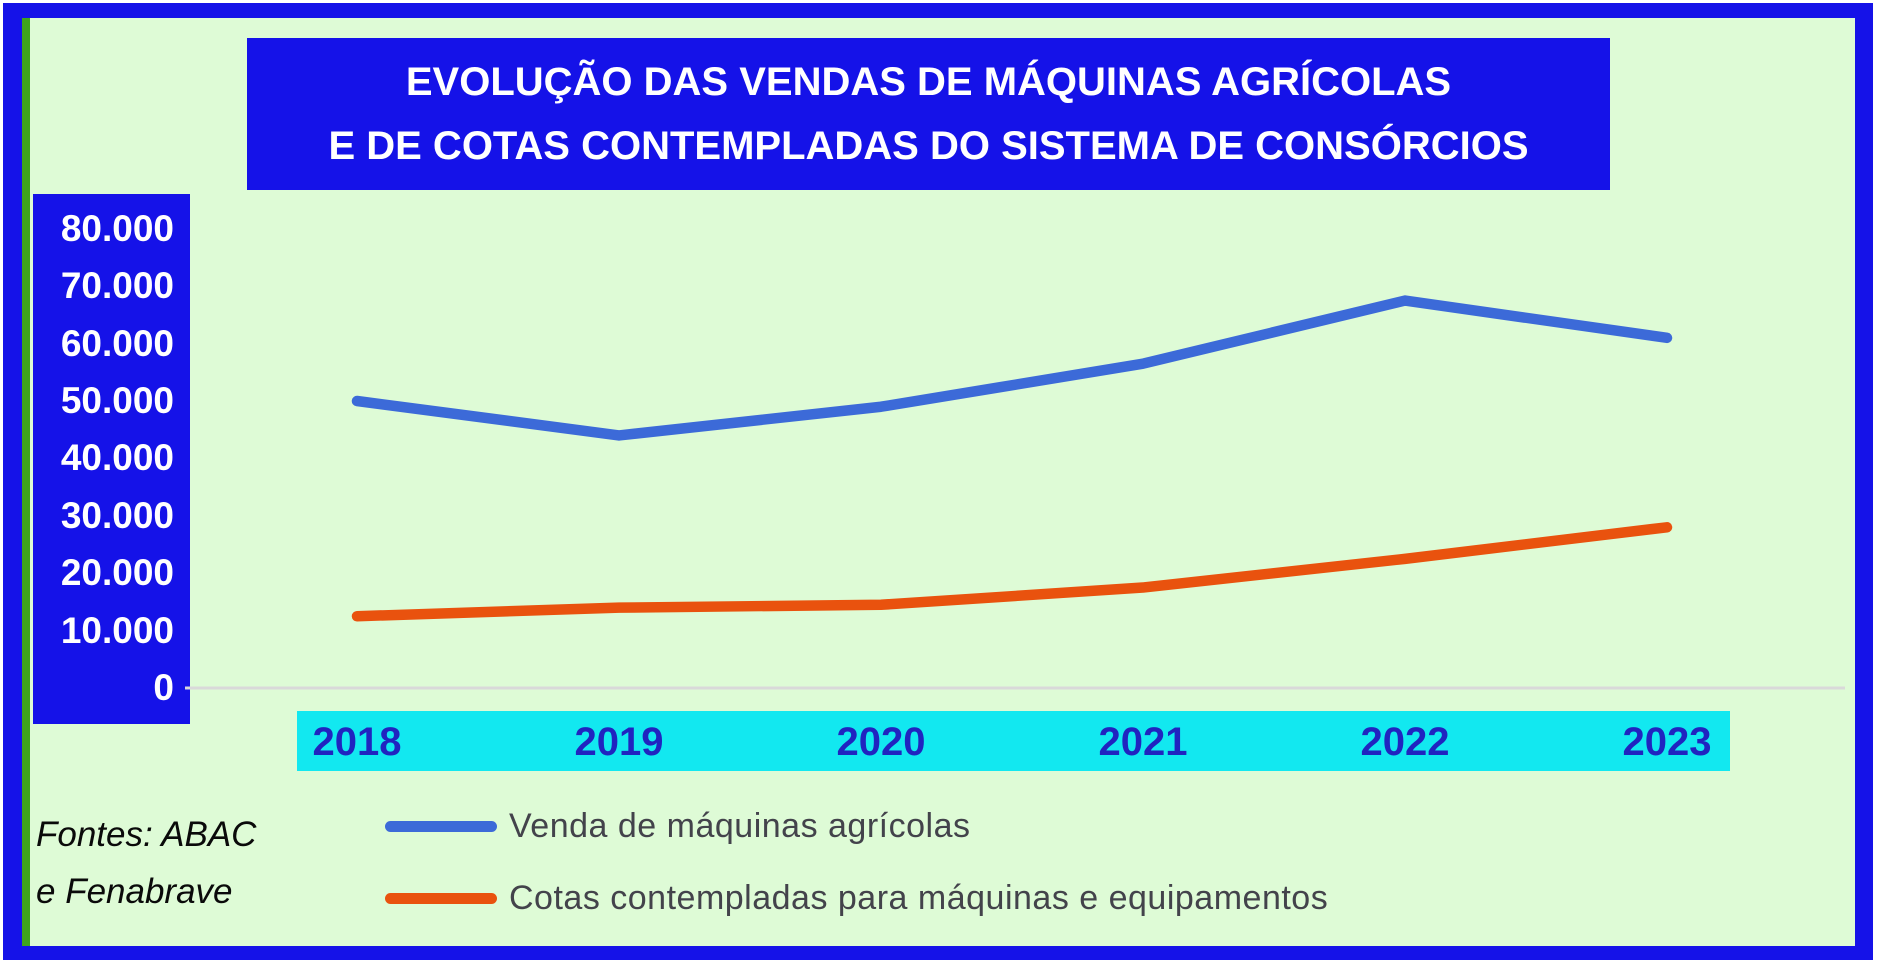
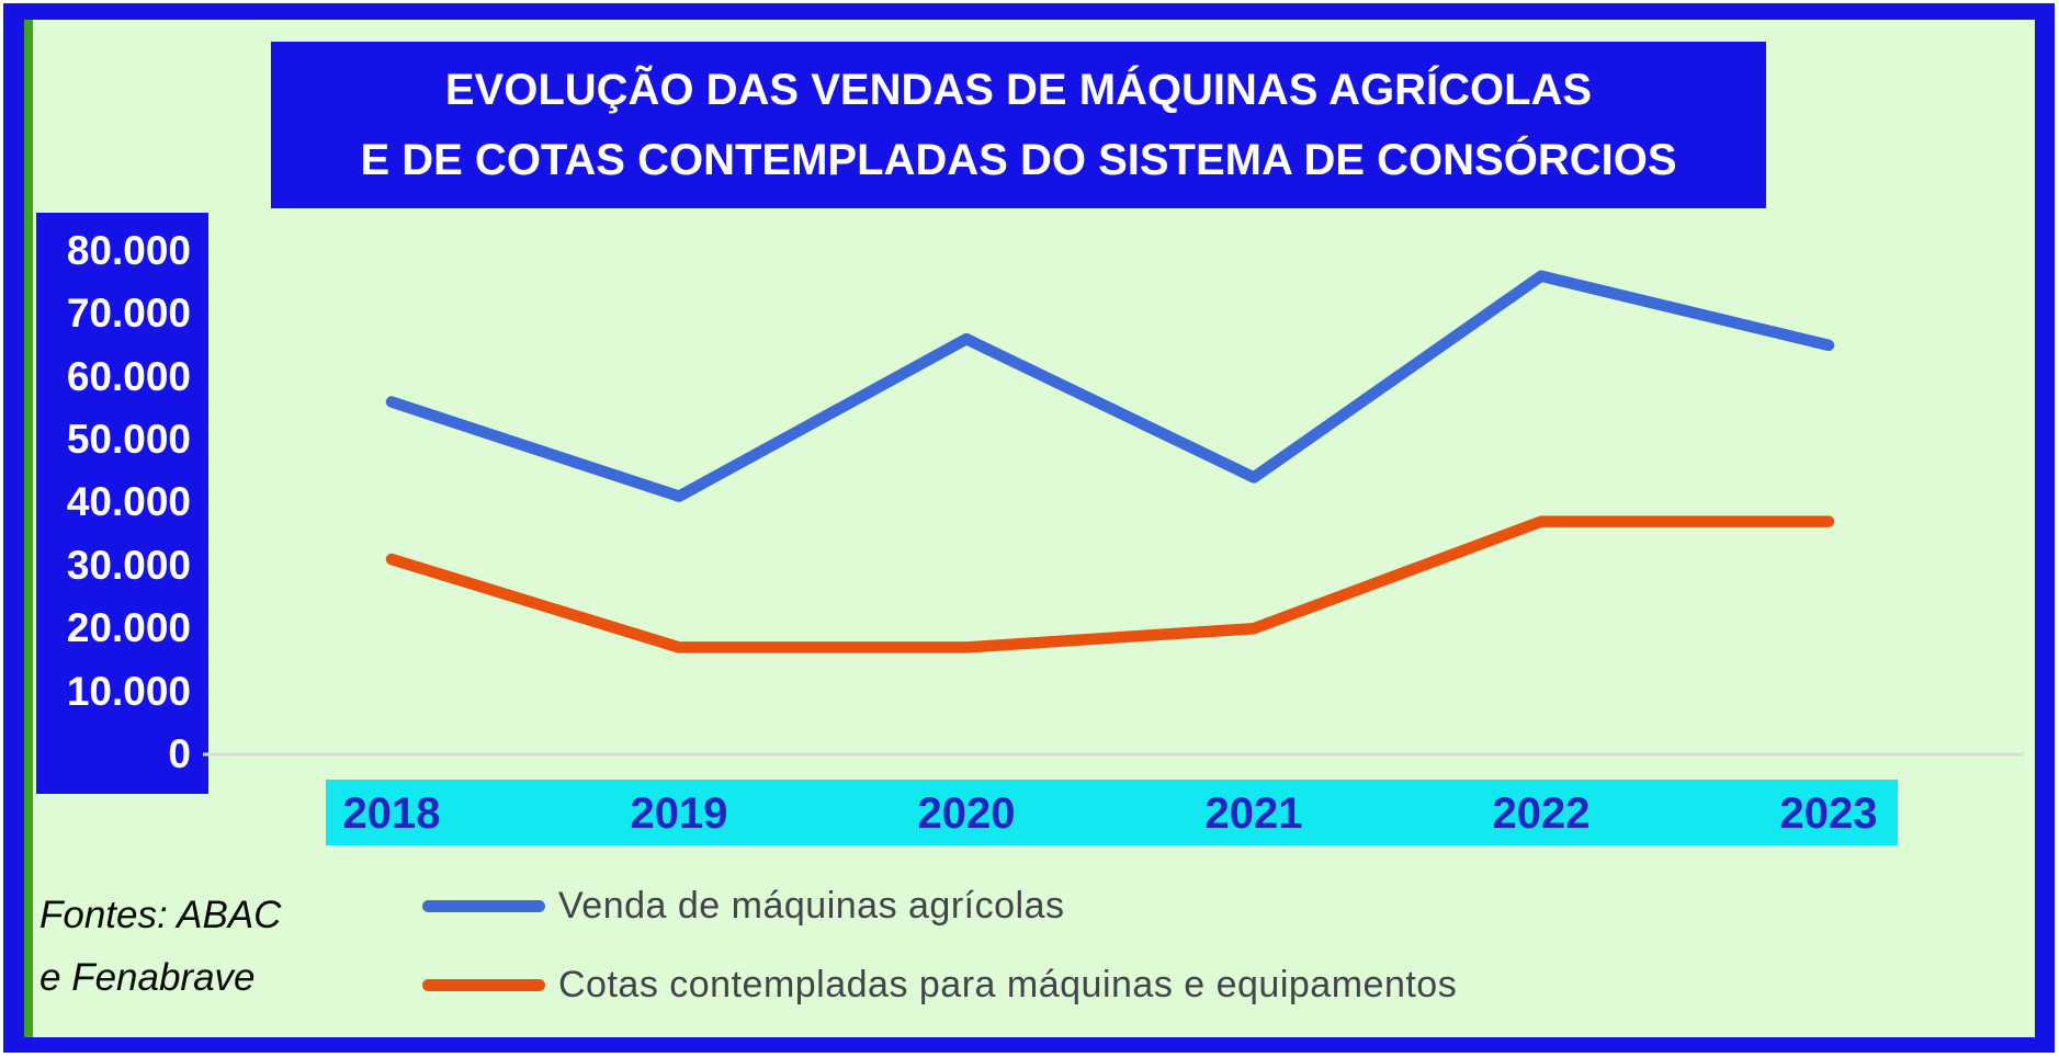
Venda de máquinas agrícolas/2018: 50000 -> 56000
Cotas contempladas para máquinas e equipamentos/2018: 12000 -> 31000
Venda de máquinas agrícolas/2019: 44000 -> 41000
Cotas contempladas para máquinas e equipamentos/2019: 14000 -> 17000
Venda de máquinas agrícolas/2020: 49000 -> 66000
Cotas contempladas para máquinas e equipamentos/2020: 14000 -> 17000
Venda de máquinas agrícolas/2021: 56000 -> 44000
Cotas contempladas para máquinas e equipamentos/2021: 18000 -> 20000
Venda de máquinas agrícolas/2022: 68000 -> 76000
Cotas contempladas para máquinas e equipamentos/2022: 22000 -> 37000
Venda de máquinas agrícolas/2023: 61000 -> 65000
Cotas contempladas para máquinas e equipamentos/2023: 28000 -> 37000
